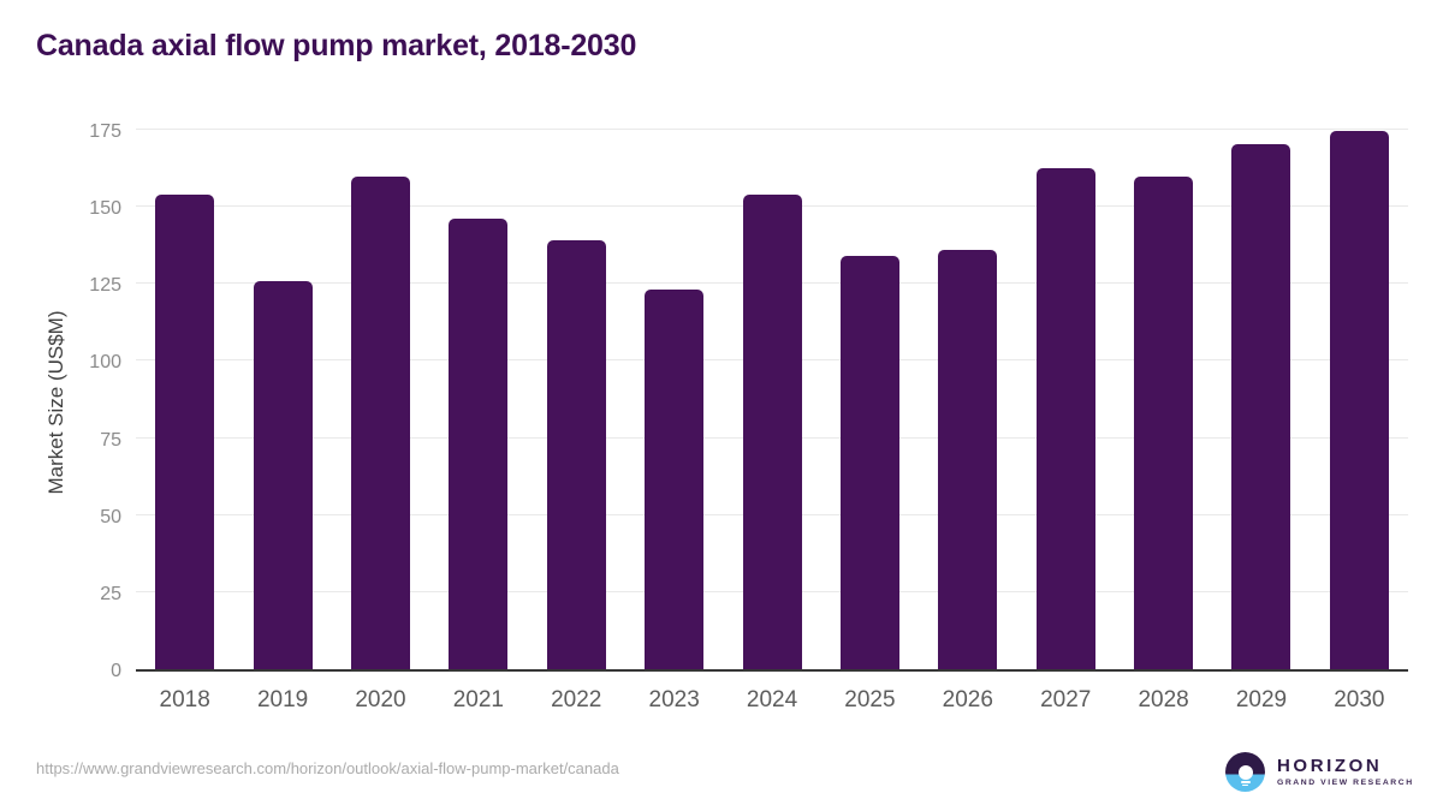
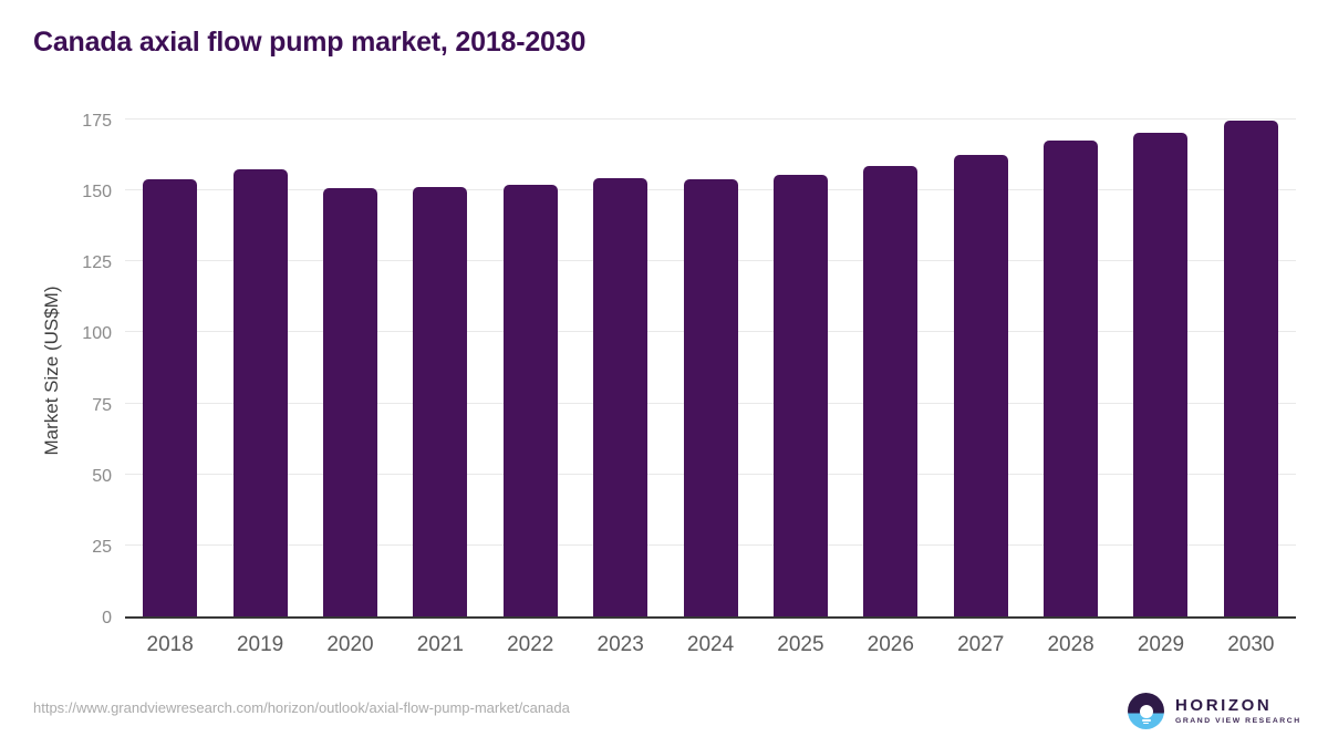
2019: 126 -> 157
2020: 160 -> 151
2021: 146 -> 151
2022: 139 -> 152
2023: 123 -> 154
2025: 134 -> 156
2026: 136 -> 159
2028: 160 -> 168
